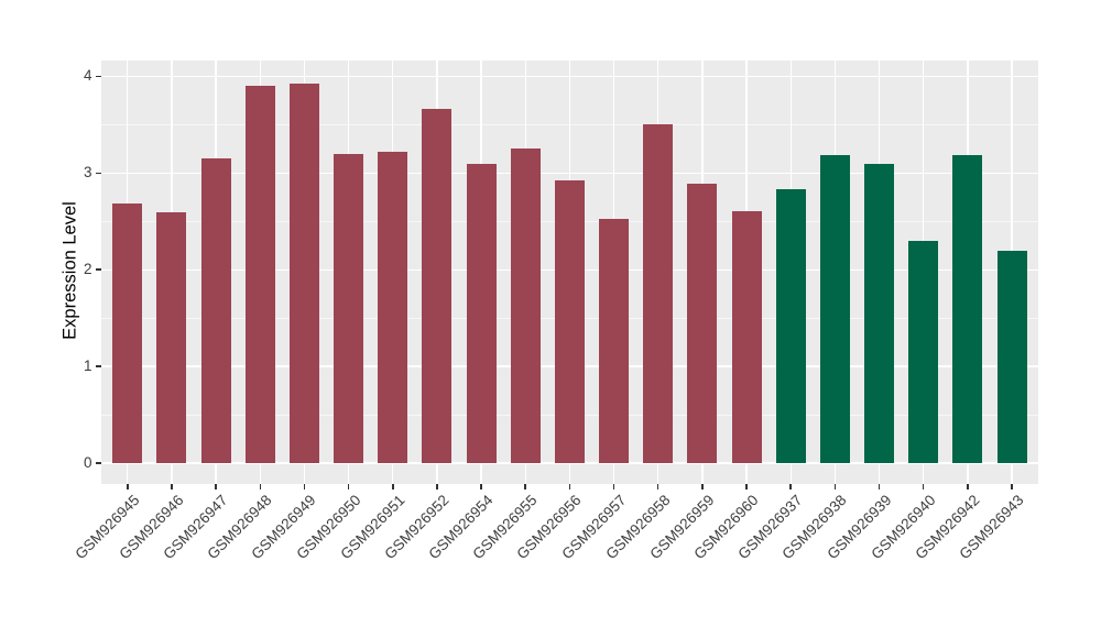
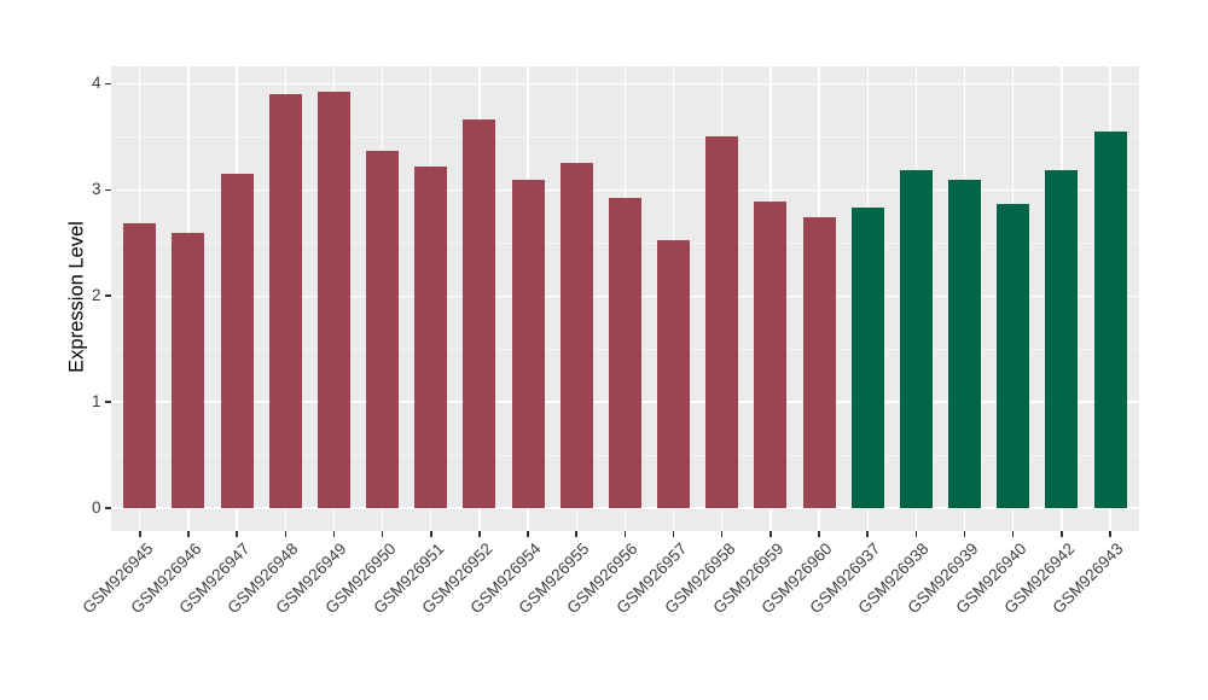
GSM926950: 3.2 -> 3.4
GSM926960: 2.6 -> 2.7
GSM926940: 2.3 -> 2.9
GSM926943: 2.2 -> 3.5
